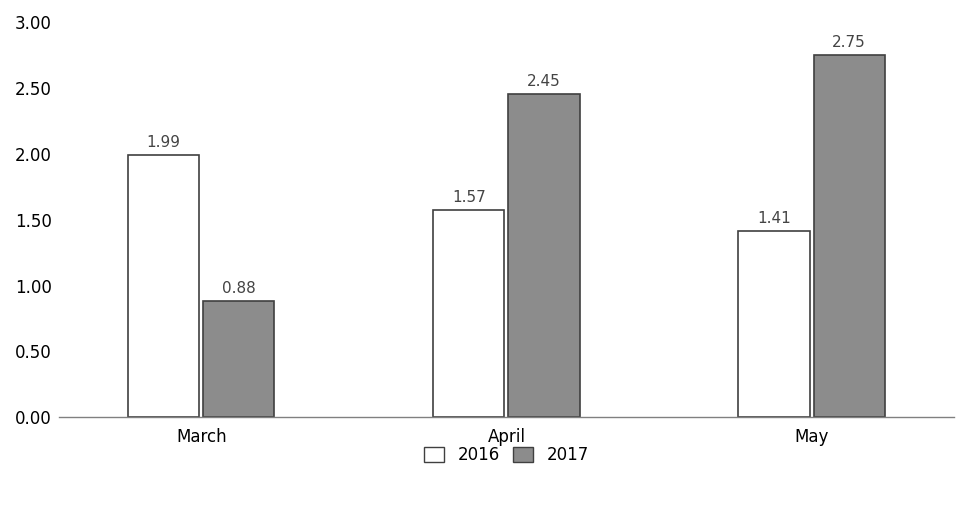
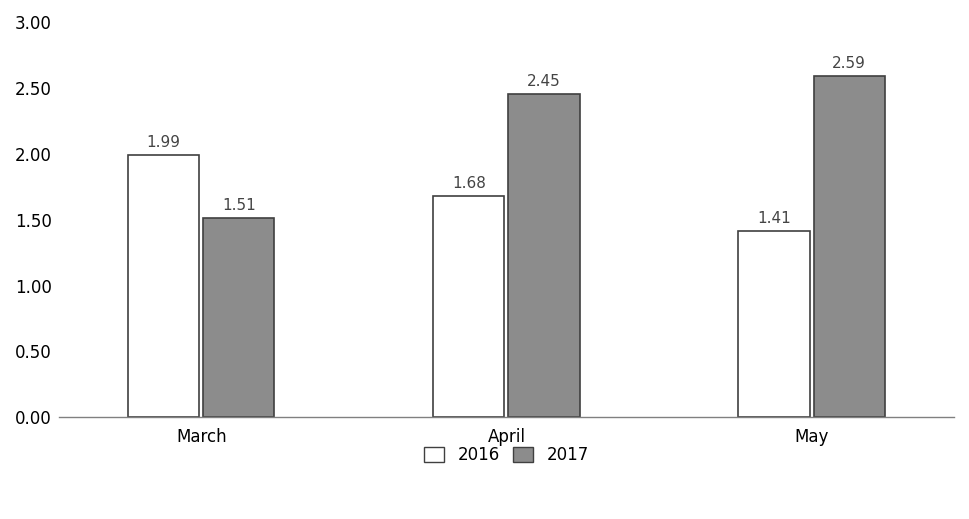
2017/March: 0.88 -> 1.51
2016/April: 1.57 -> 1.68
2017/May: 2.75 -> 2.59
